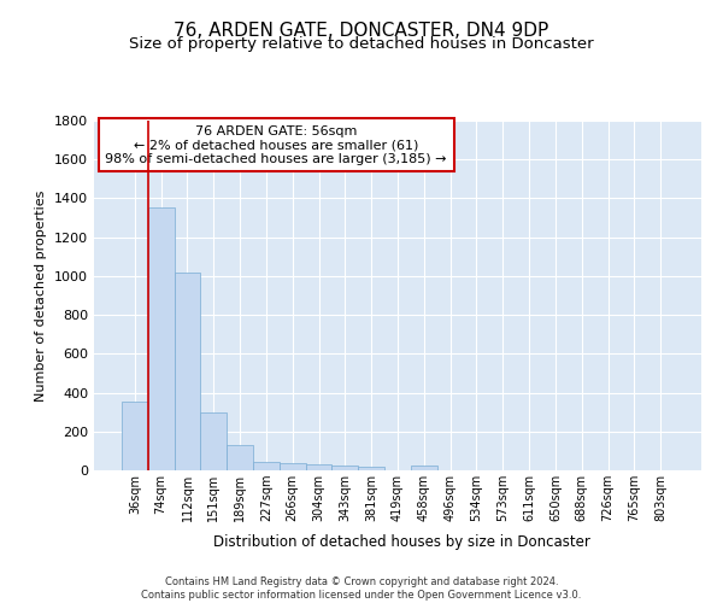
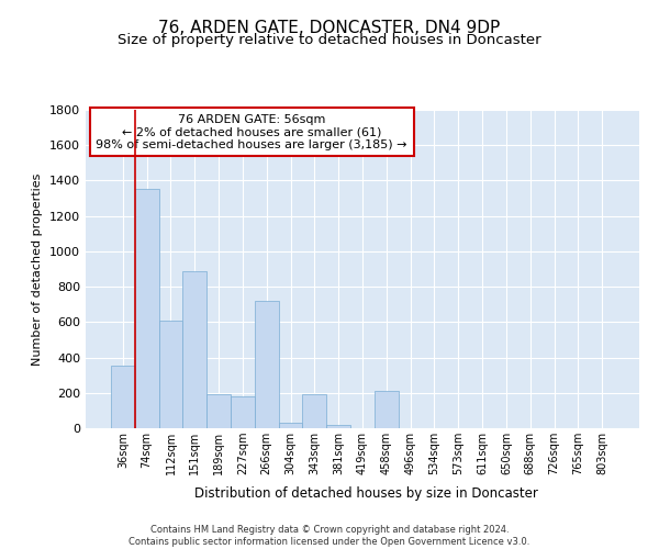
112sqm: 1020 -> 610
151sqm: 300 -> 890
189sqm: 130 -> 190
227sqm: 40 -> 180
266sqm: 40 -> 720
343sqm: 20 -> 190
458sqm: 20 -> 210
